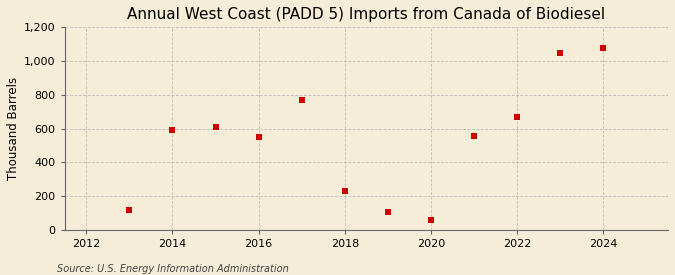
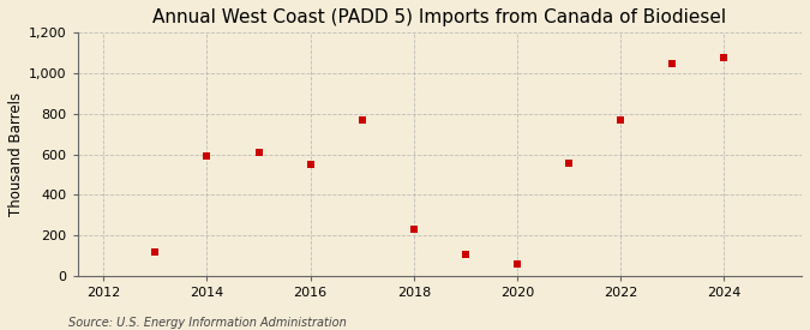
2022: 670 -> 770
